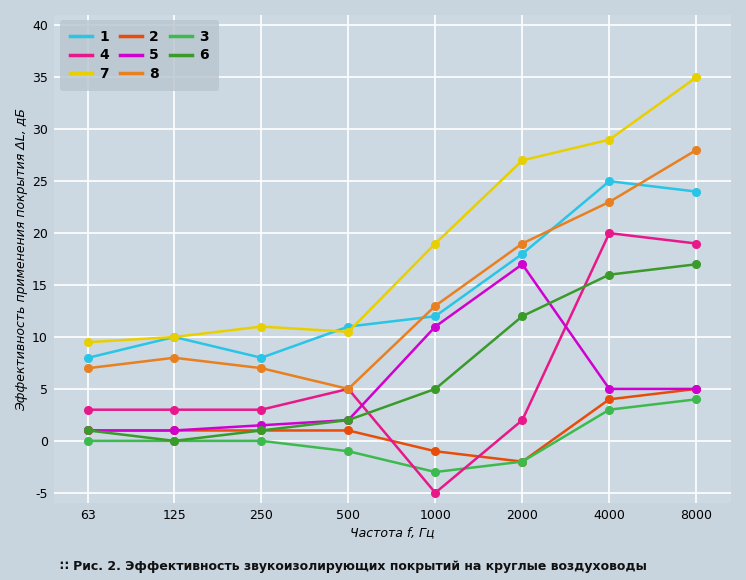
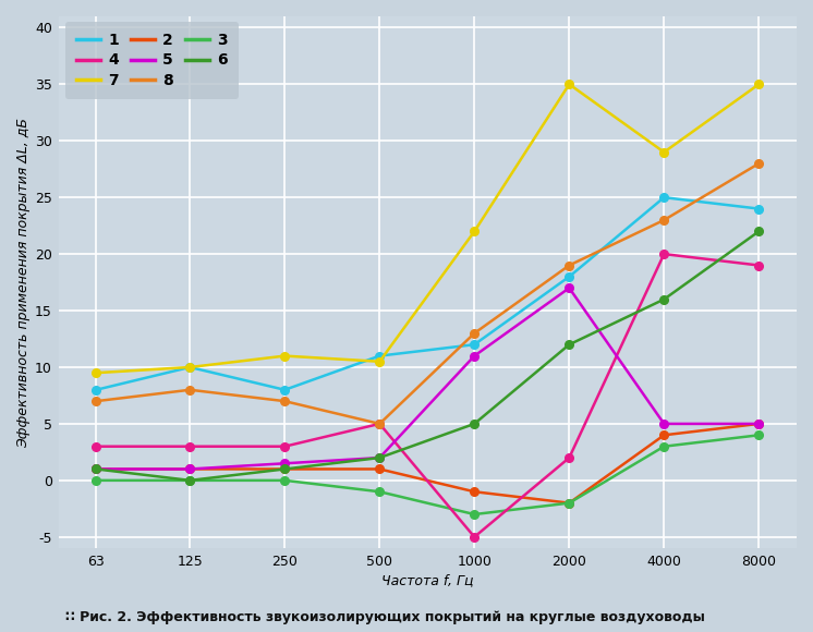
7/1000: 19.0 -> 22.0
7/2000: 27.0 -> 35.0
6/8000: 17 -> 22
